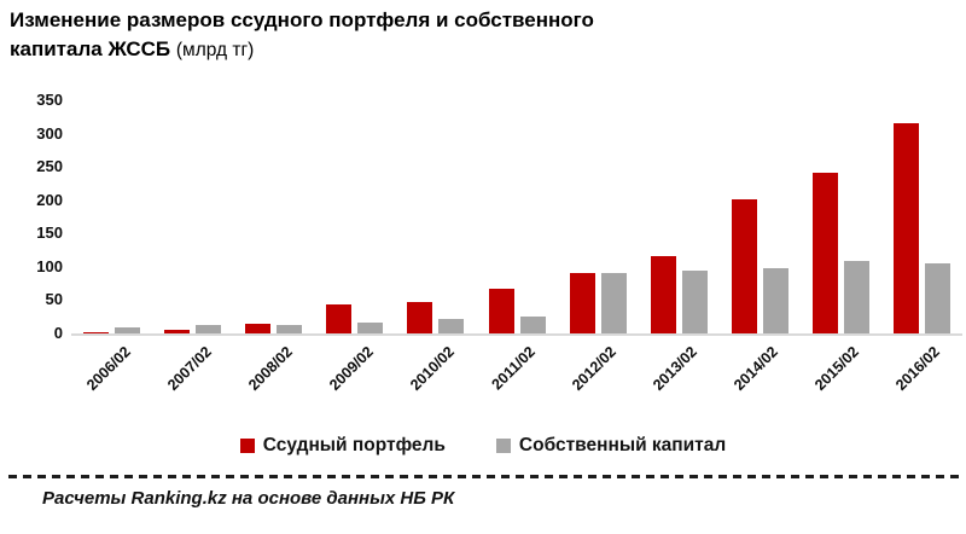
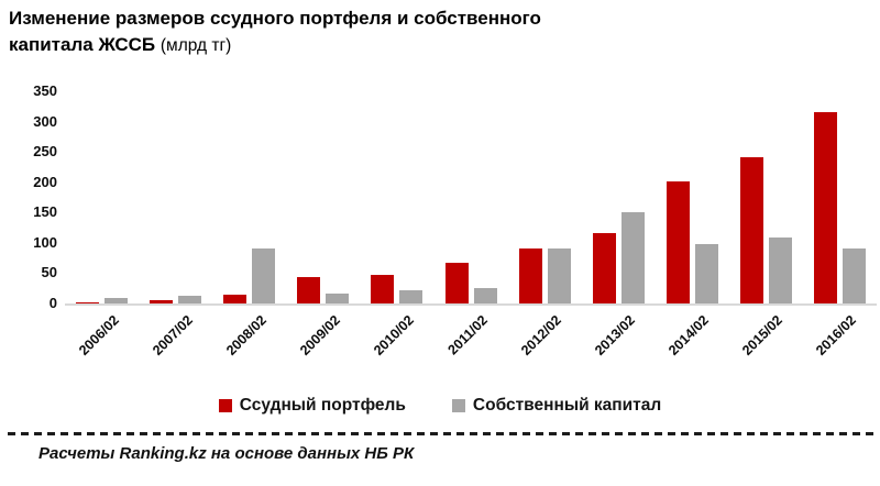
Собственный капитал/2008/02: 10 -> 90
Собственный капитал/2013/02: 90 -> 150
Собственный капитал/2016/02: 110 -> 90
